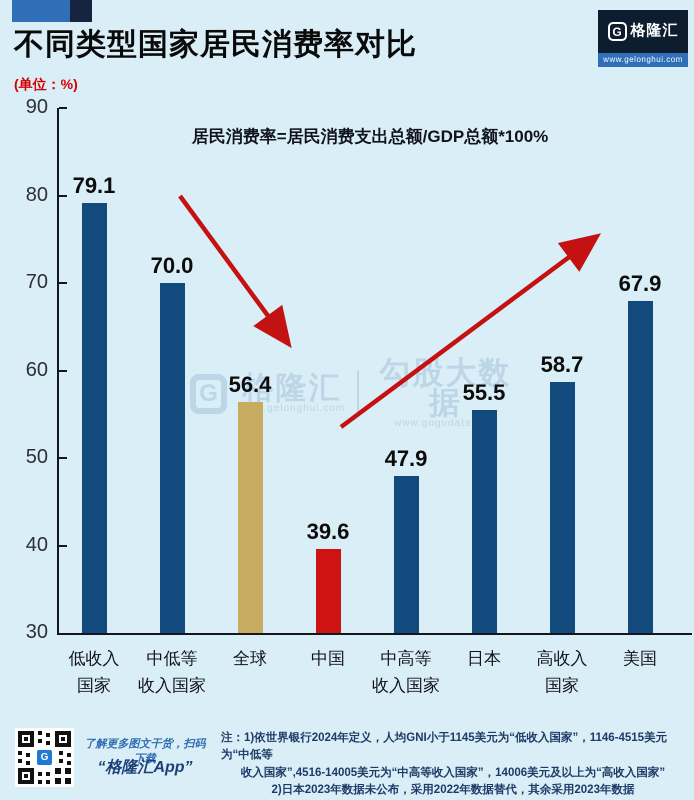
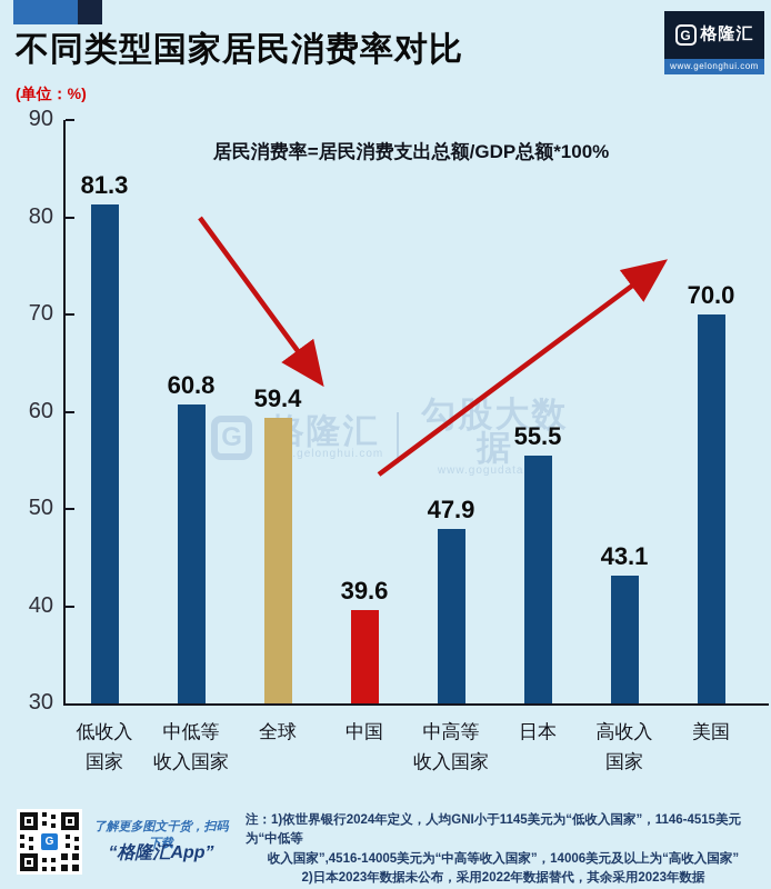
低收入 国家: 79.1 -> 81.3
中低等 收入国家: 70.0 -> 60.8
全球: 56.4 -> 59.4
高收入 国家: 58.7 -> 43.1
美国: 67.9 -> 70.0
